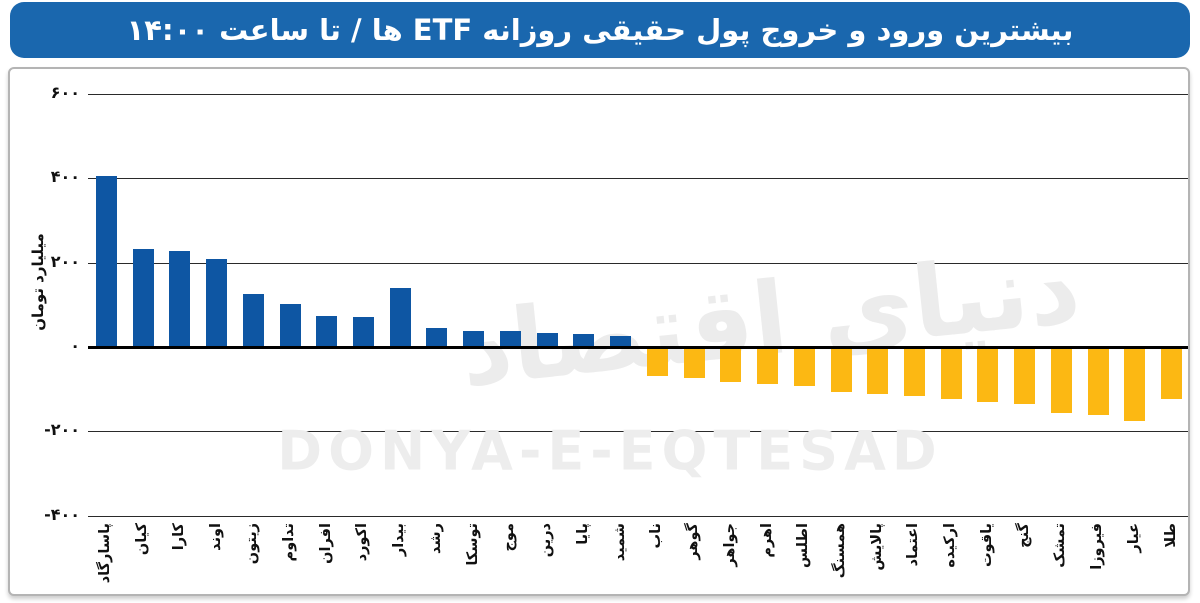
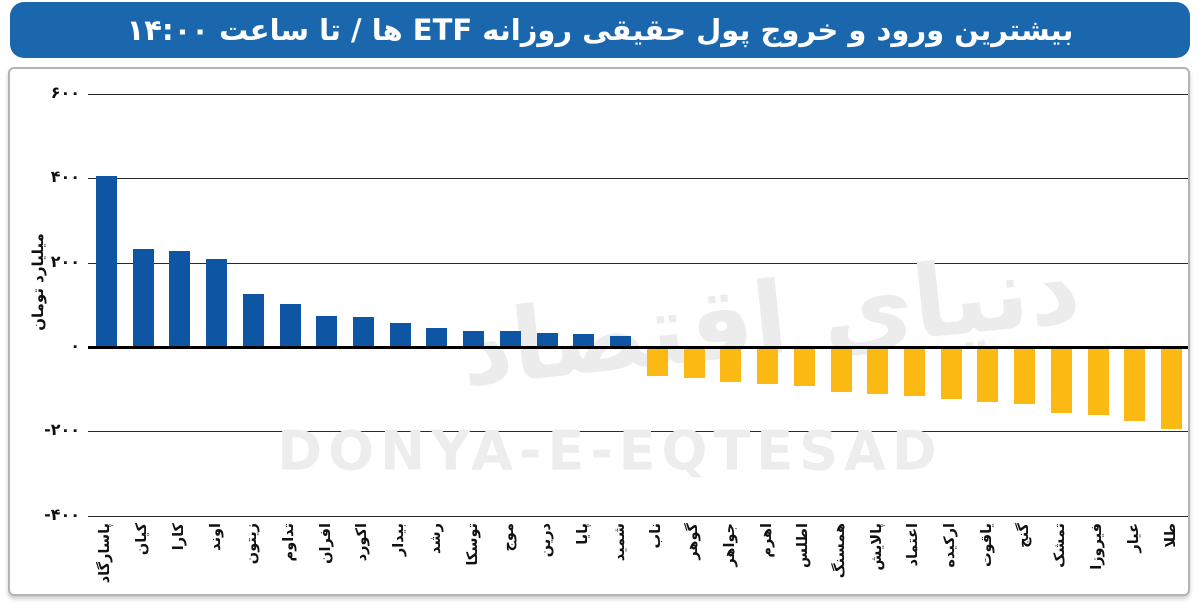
بیدار: 140 -> 60
طلا: -120 -> -190
